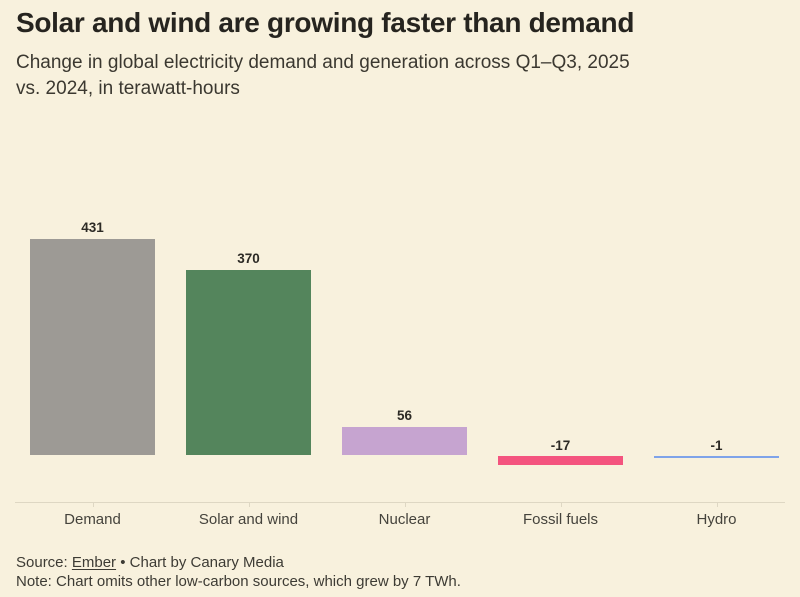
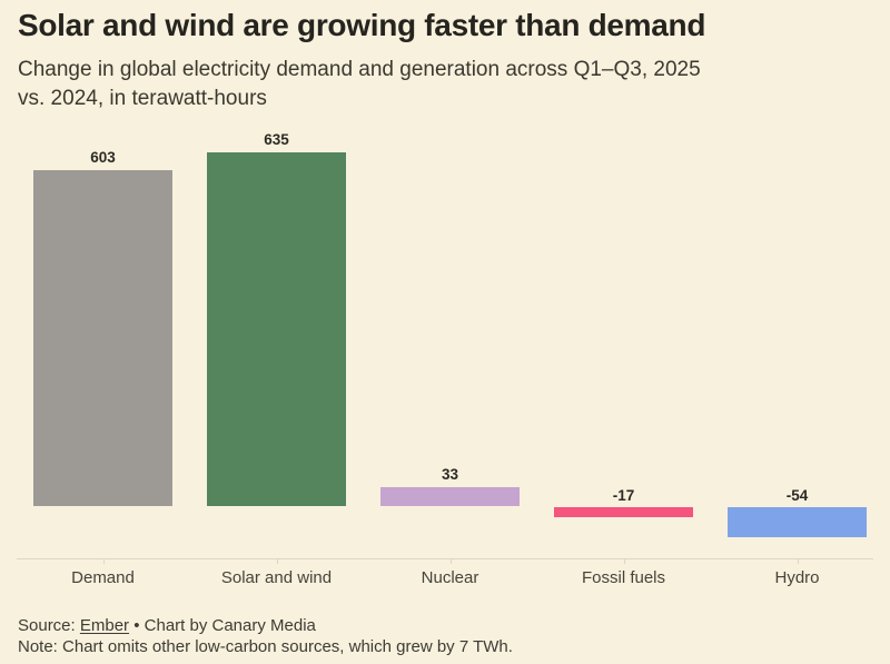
Demand: 431 -> 603
Solar and wind: 370 -> 635
Nuclear: 56 -> 33
Hydro: -1 -> -54
